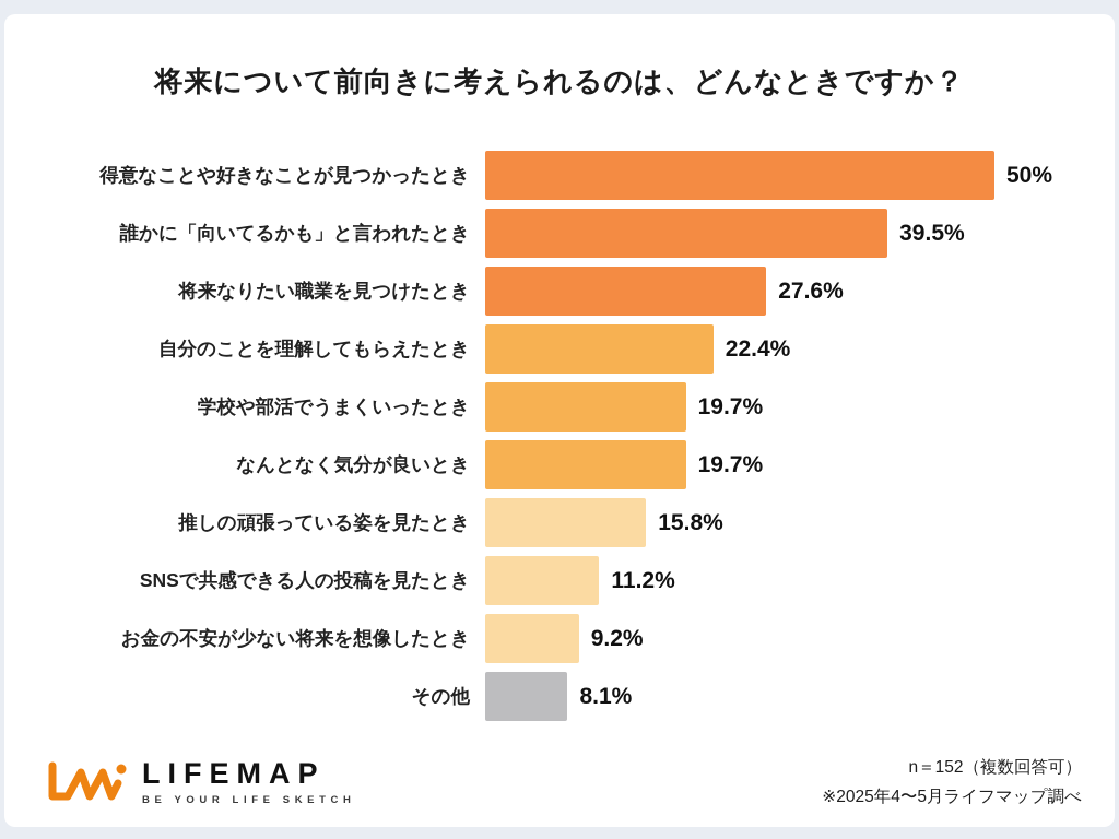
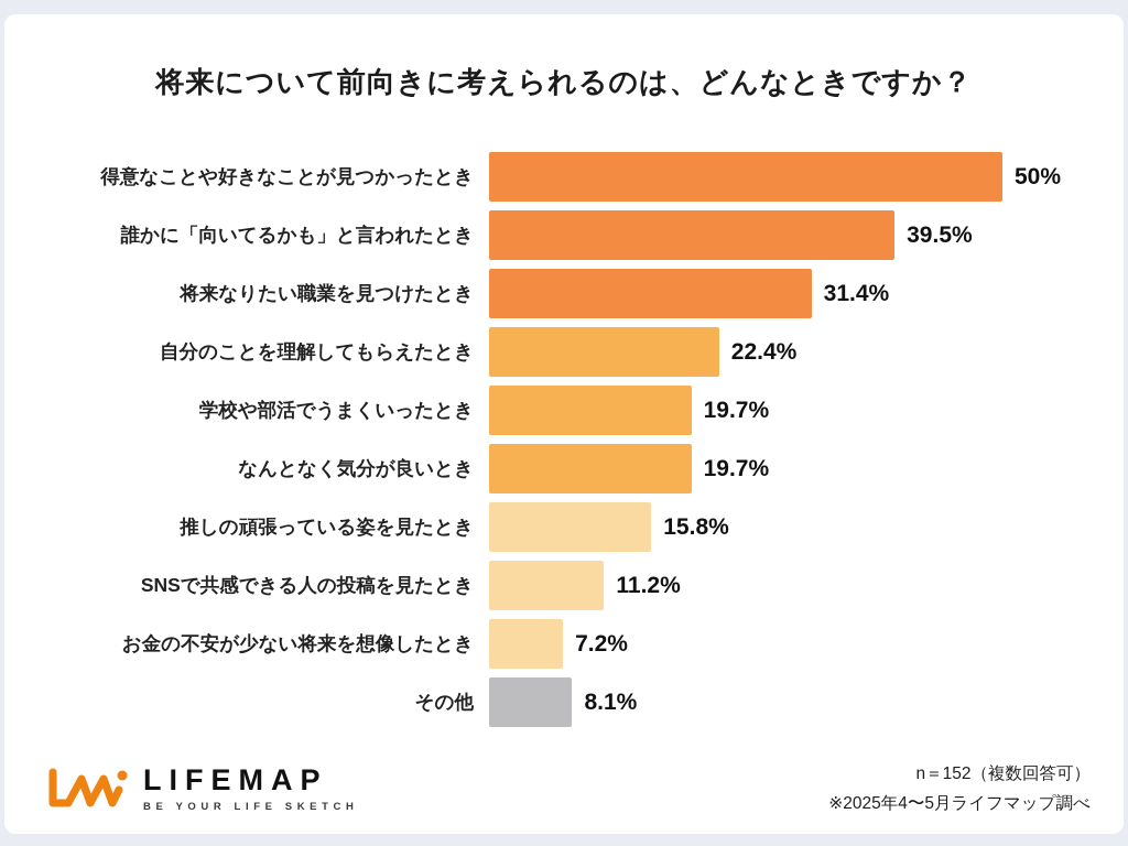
将来なりたい職業を見つけたとき: 27.6% -> 31.4%
お金の不安が少ない将来を想像したとき: 9.2% -> 7.2%
